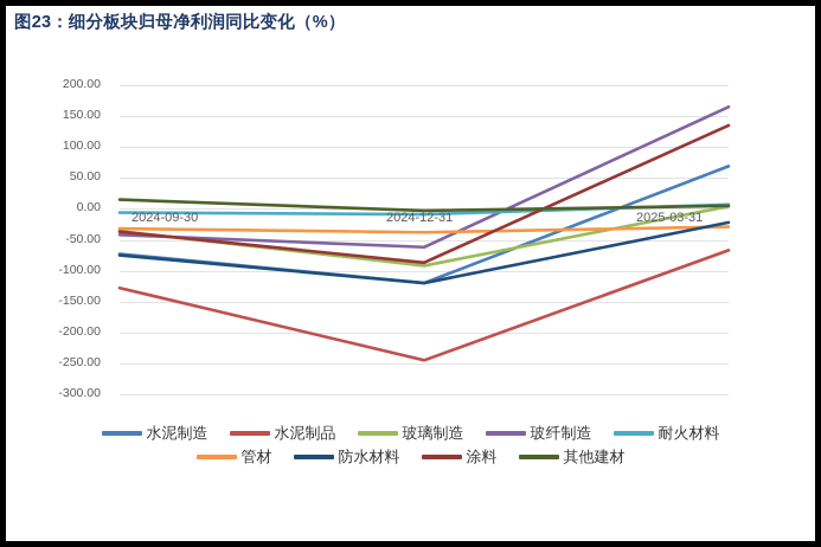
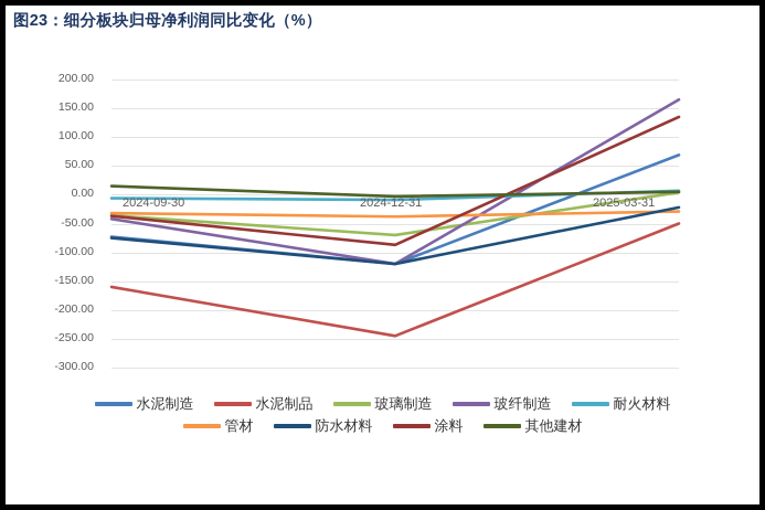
水泥制品/2024-09-30: -130 -> -160
玻璃制造/2024-12-31: -90 -> -70
玻纤制造/2024-12-31: -60 -> -120
水泥制品/2025-03-31: -70 -> -50
